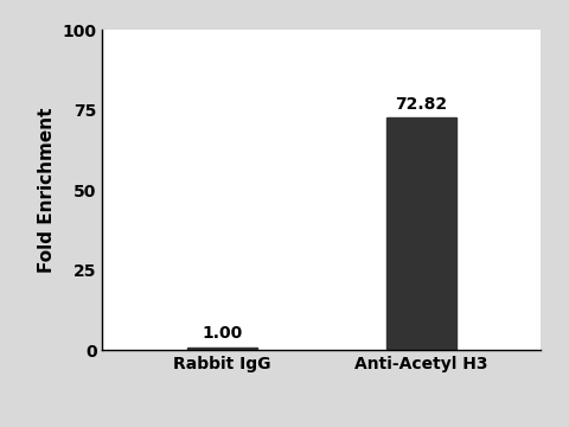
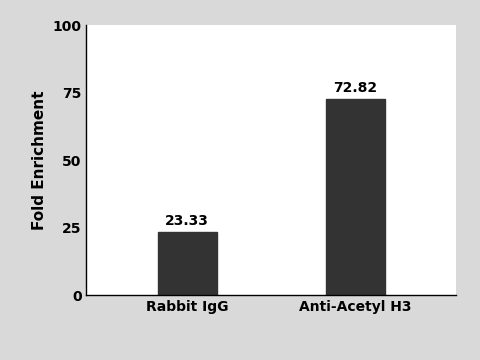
Rabbit IgG: 1.00 -> 23.33
